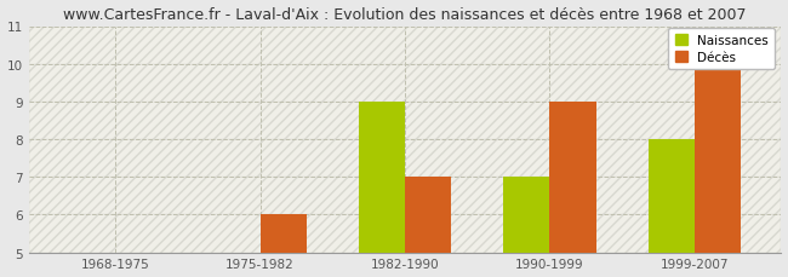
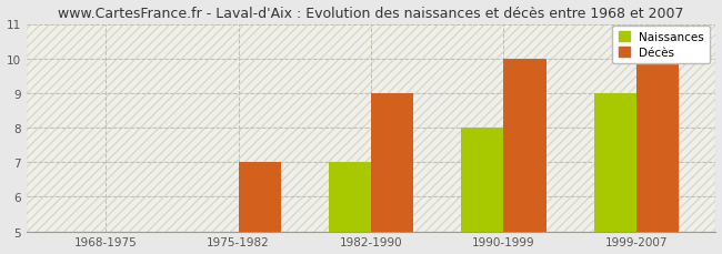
Décès/1975-1982: 6 -> 7
Naissances/1982-1990: 9 -> 7
Décès/1982-1990: 7 -> 9
Naissances/1990-1999: 7 -> 8
Décès/1990-1999: 9 -> 10
Naissances/1999-2007: 8 -> 9
